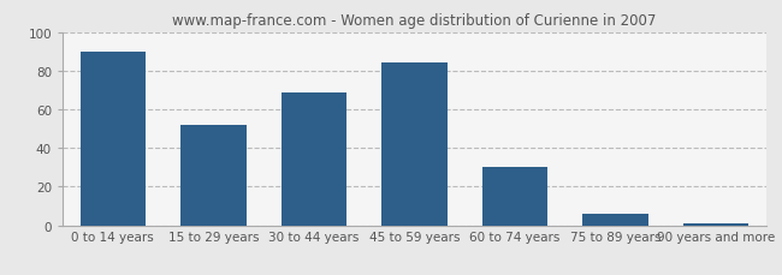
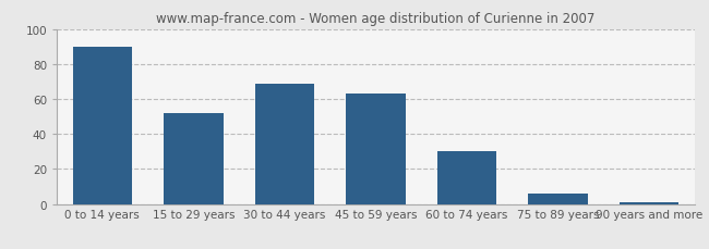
45 to 59 years: 84 -> 63
